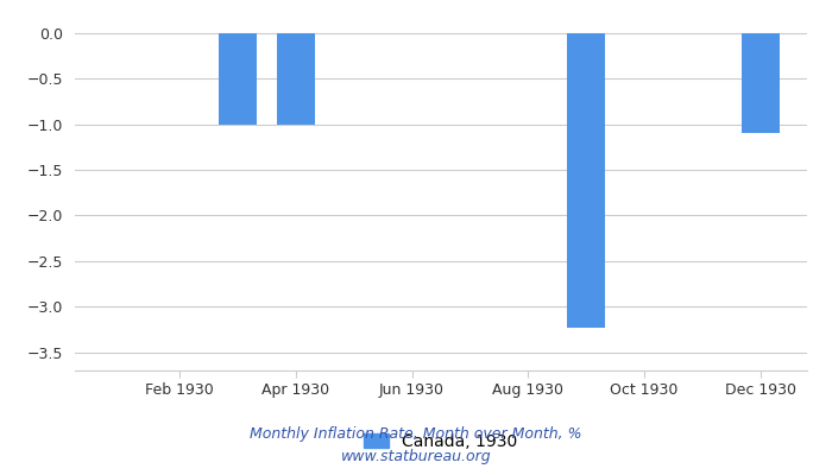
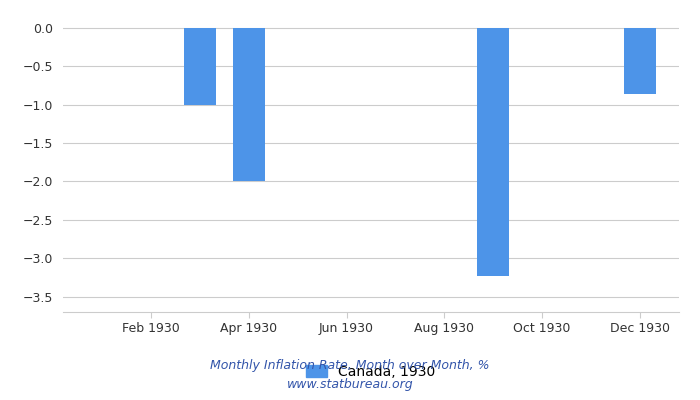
Apr 1930: -1.00 -> -2.00
Dec 1930: -1.09 -> -0.86
